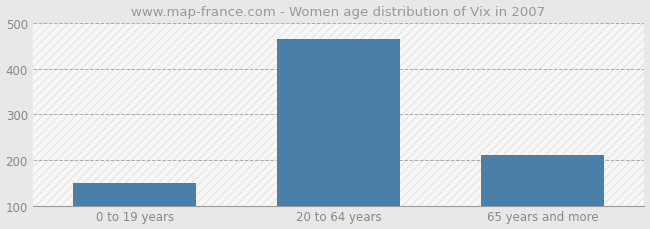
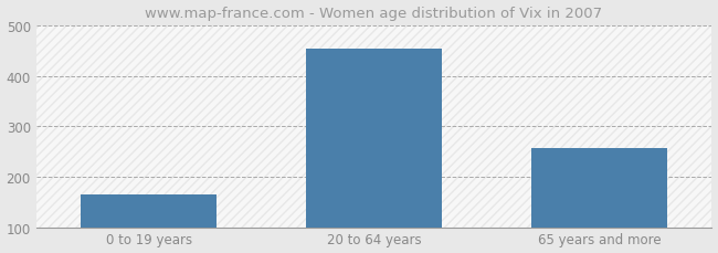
0 to 19 years: 150 -> 165
20 to 64 years: 465 -> 453
65 years and more: 210 -> 257
